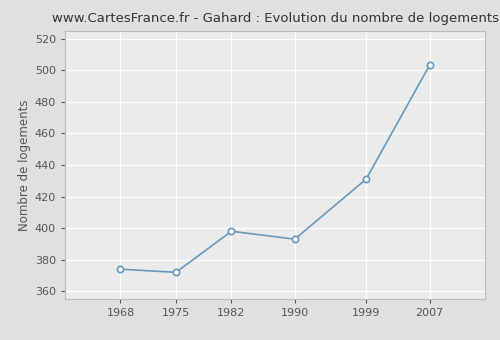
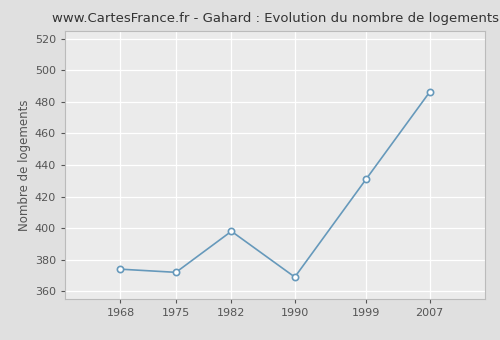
1990: 393 -> 369
2007: 503 -> 486
